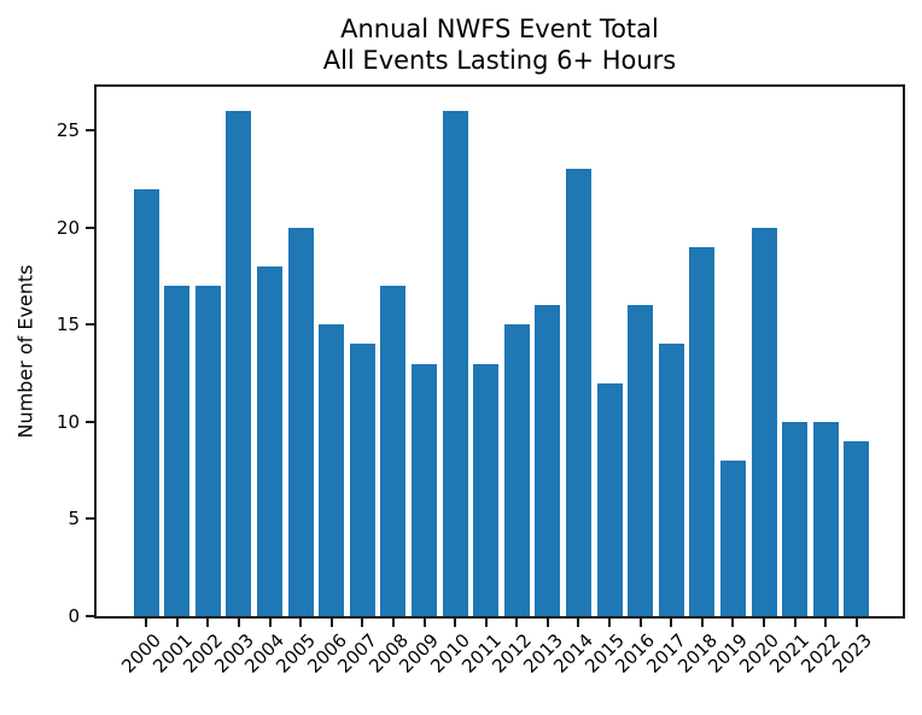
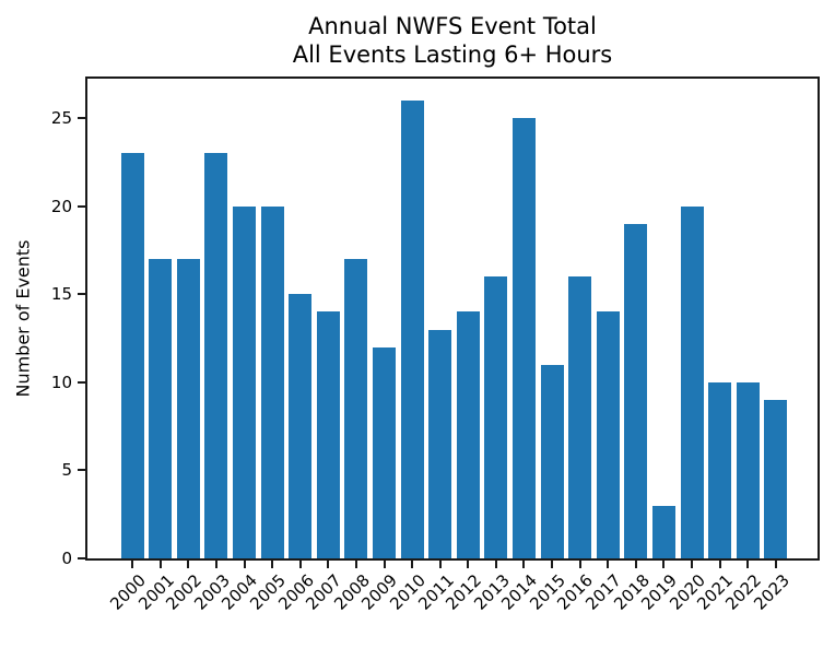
2000: 22 -> 23
2003: 26 -> 23
2004: 18 -> 20
2009: 13 -> 12
2012: 15 -> 14
2014: 23 -> 25
2015: 12 -> 11
2019: 8 -> 3
